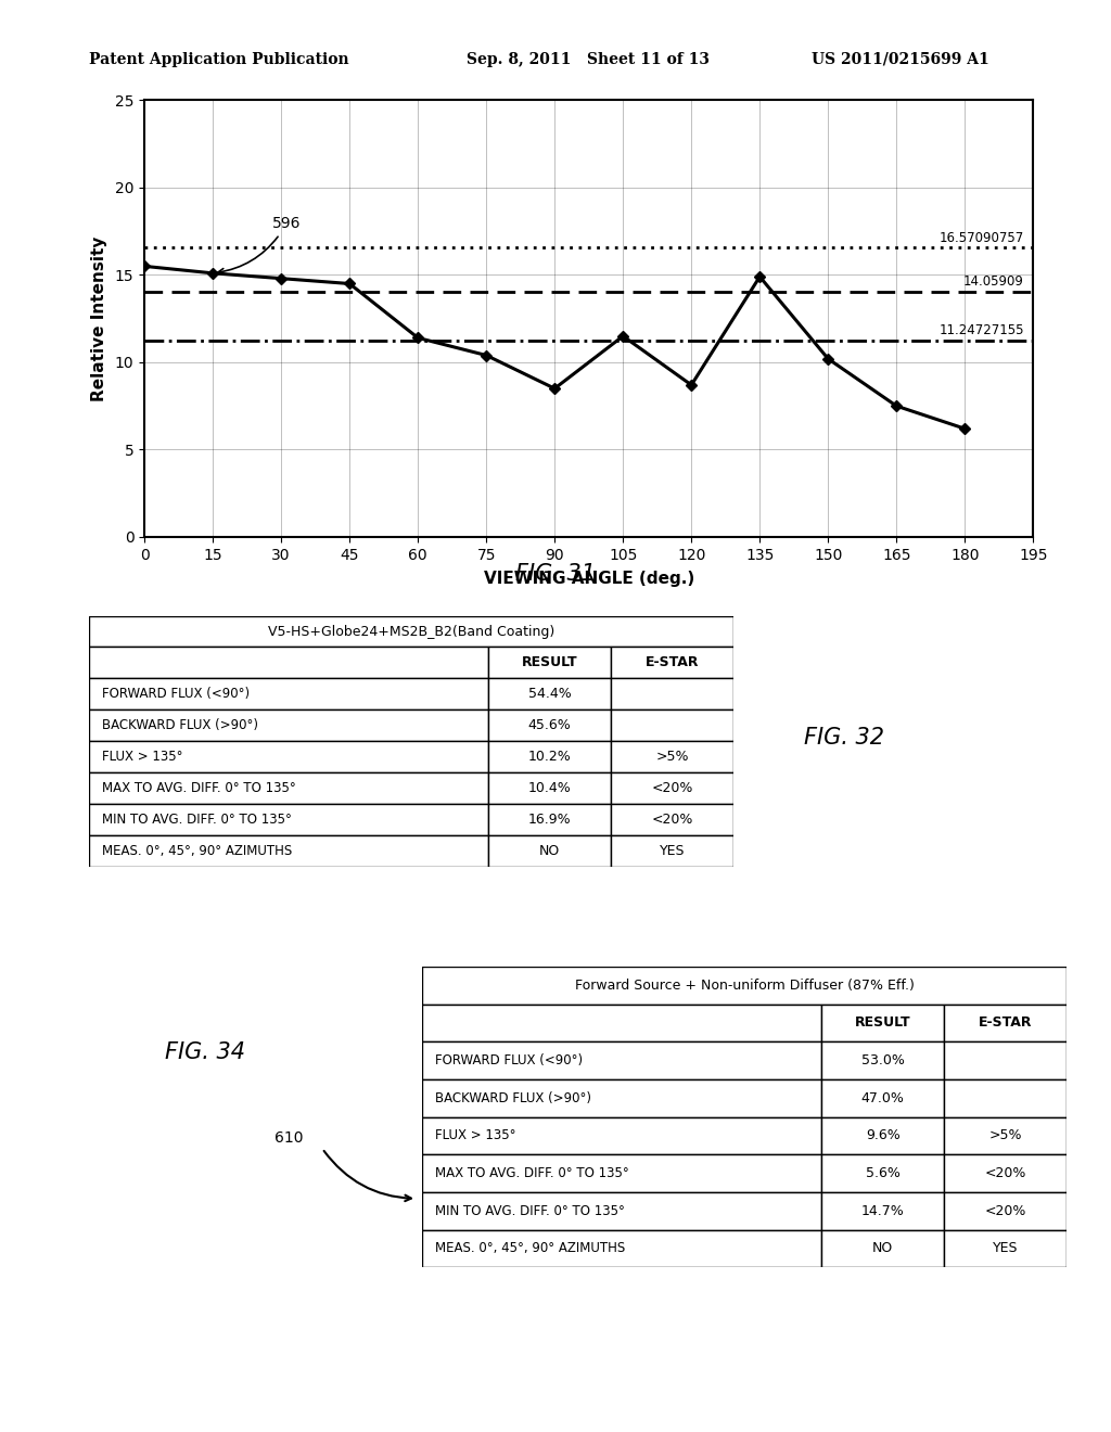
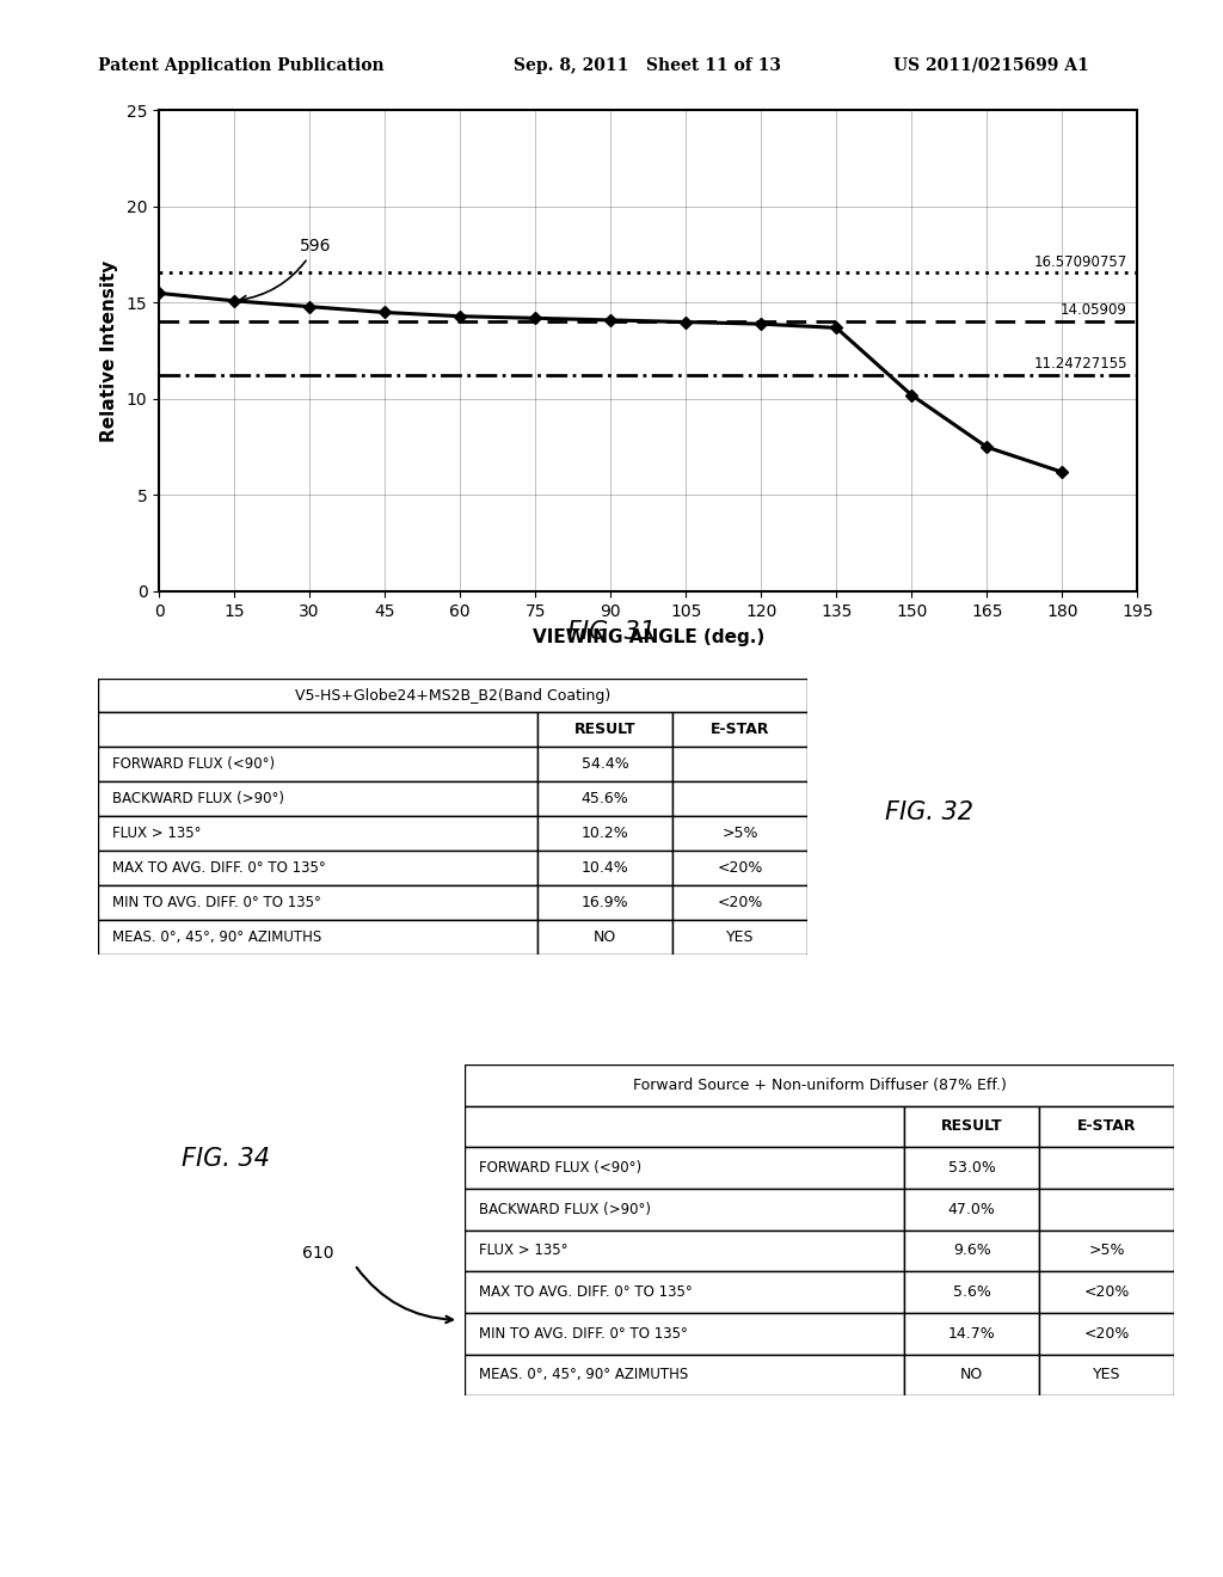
60: 11.4 -> 14.3
75: 10.4 -> 14.2
90: 8.5 -> 14.1
105: 11.5 -> 14.0
120: 8.7 -> 13.9
135: 14.9 -> 13.7
